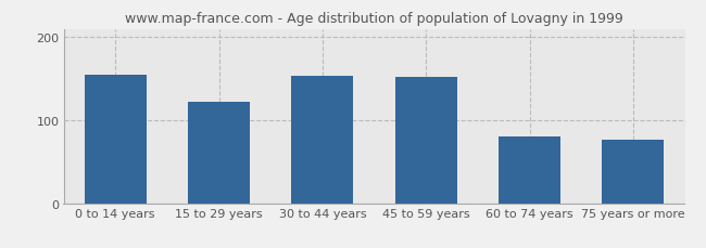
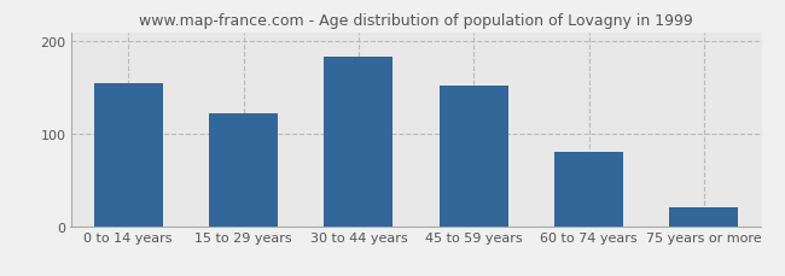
30 to 44 years: 154 -> 183
75 years or more: 76 -> 20
